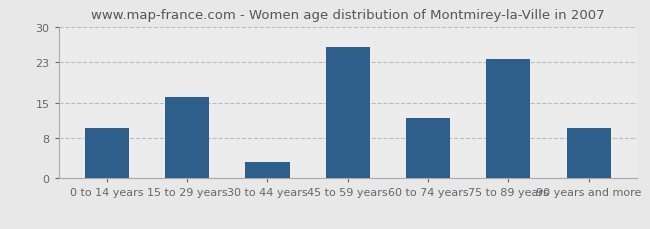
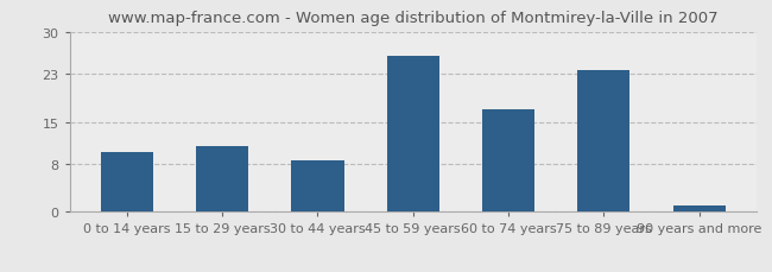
15 to 29 years: 16.0 -> 11.0
30 to 44 years: 3.2 -> 8.5
60 to 74 years: 12.0 -> 17.0
90 years and more: 10.0 -> 1.0
